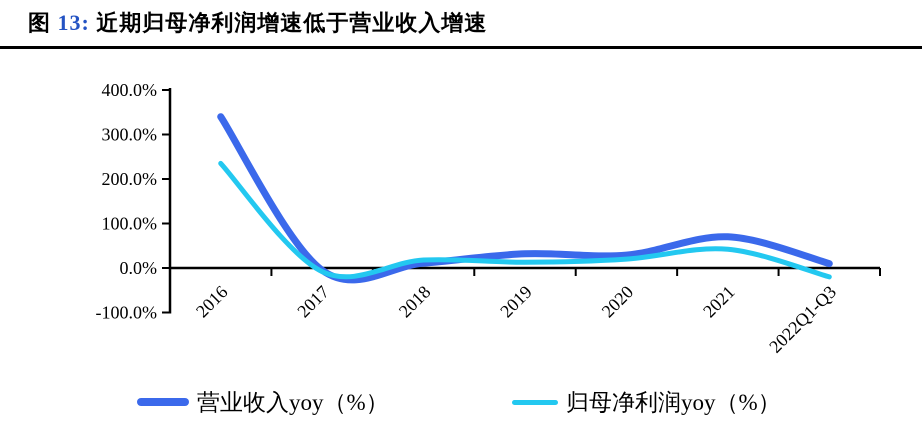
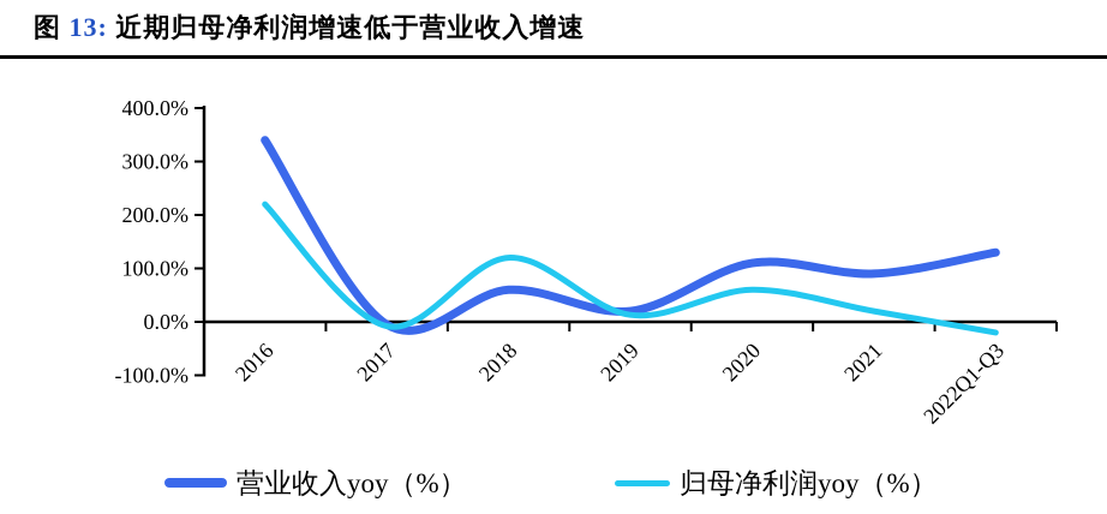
归母净利润yoy（%）/2016: 240% -> 220%
营业收入yoy（%）/2018: 10% -> 60%
归母净利润yoy（%）/2018: 20% -> 120%
营业收入yoy（%）/2019: 30% -> 20%
营业收入yoy（%）/2020: 30% -> 110%
归母净利润yoy（%）/2020: 20% -> 60%
营业收入yoy（%）/2021: 70% -> 90%
归母净利润yoy（%）/2021: 40% -> 20%
营业收入yoy（%）/2022Q1-Q3: 10% -> 130%
